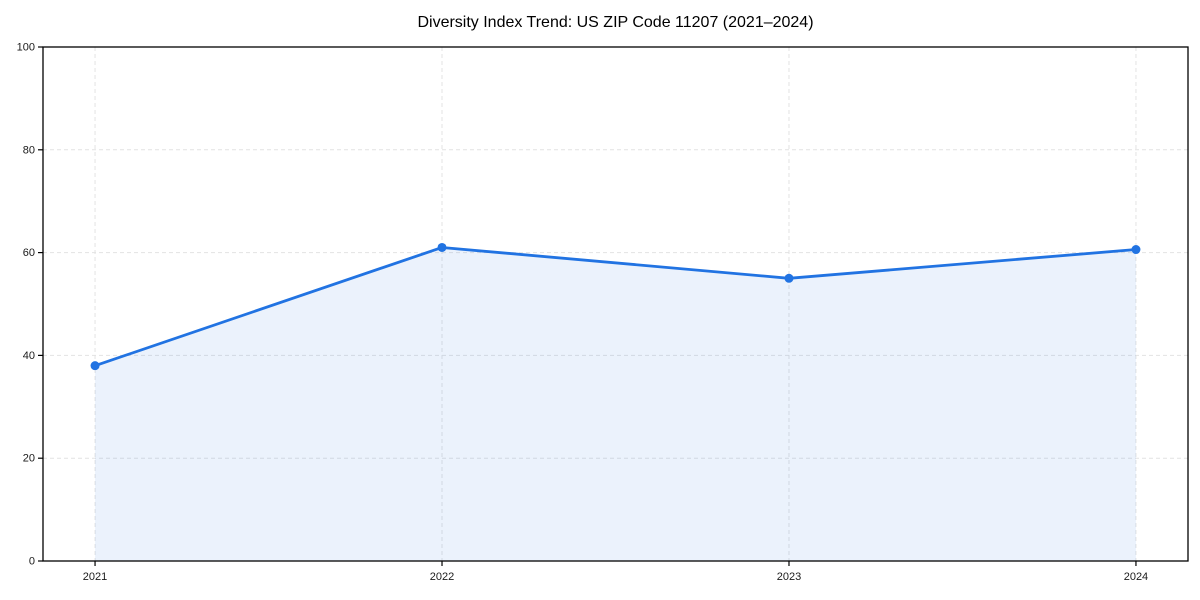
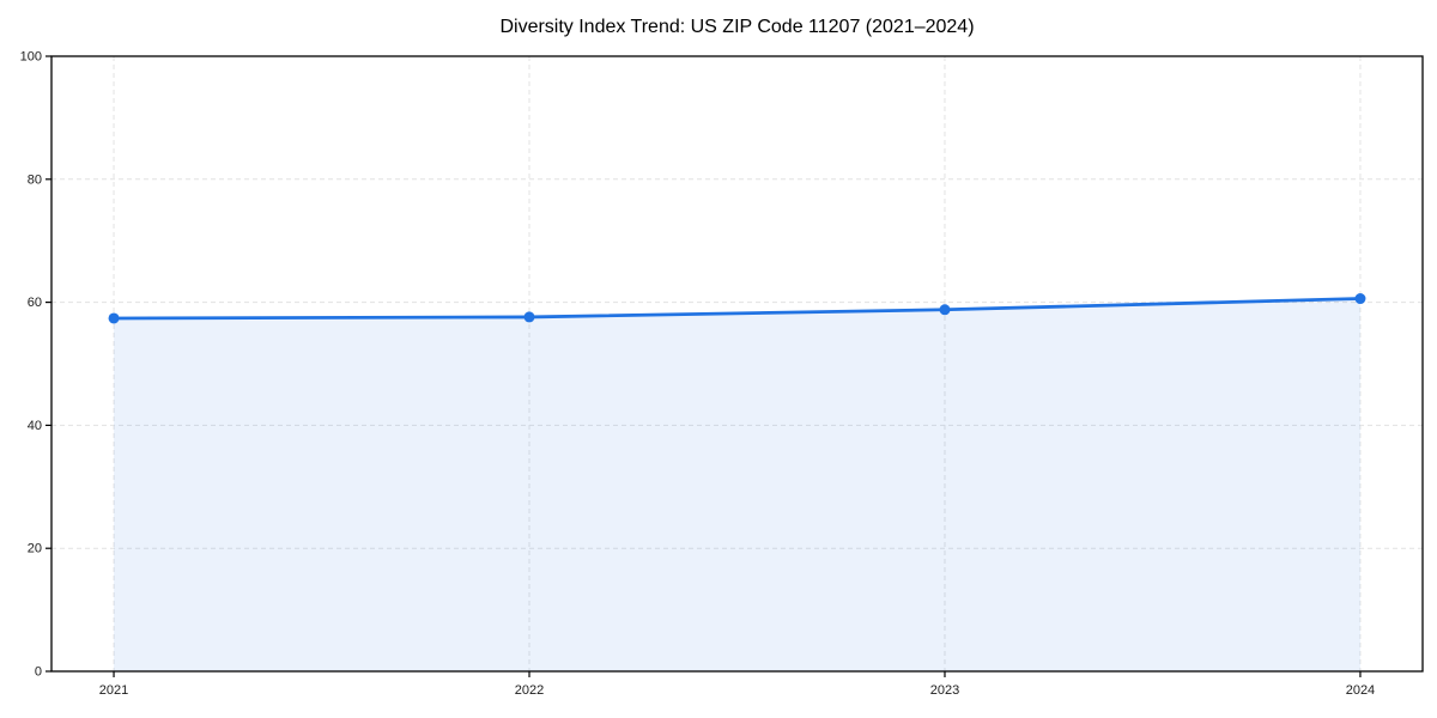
2021: 38 -> 57
2022: 61 -> 58
2023: 55 -> 59
